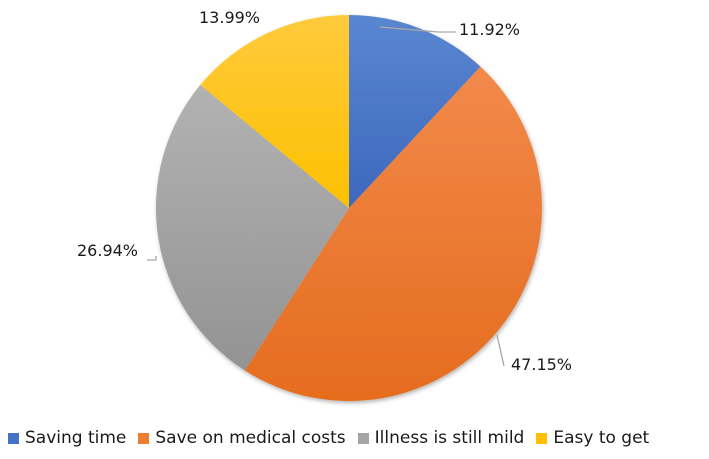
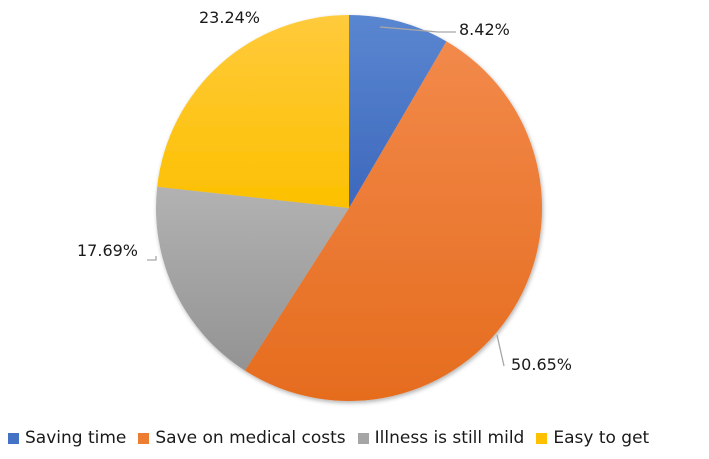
Saving time: 11.92% -> 8.42%
Save on medical costs: 47.15% -> 50.65%
Illness is still mild: 26.94% -> 17.69%
Easy to get: 13.99% -> 23.24%
